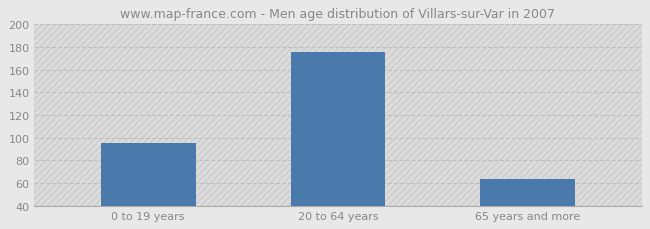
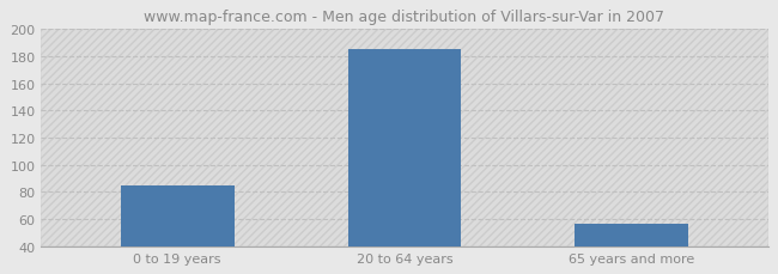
0 to 19 years: 95 -> 85
20 to 64 years: 176 -> 185
65 years and more: 64 -> 57
